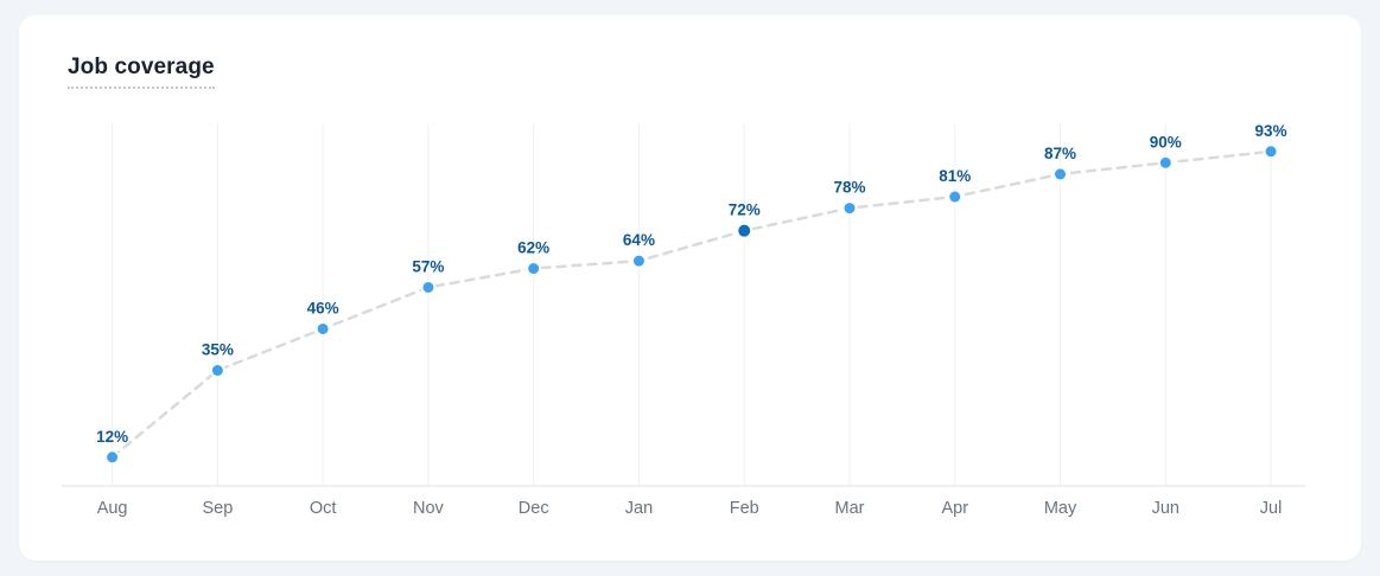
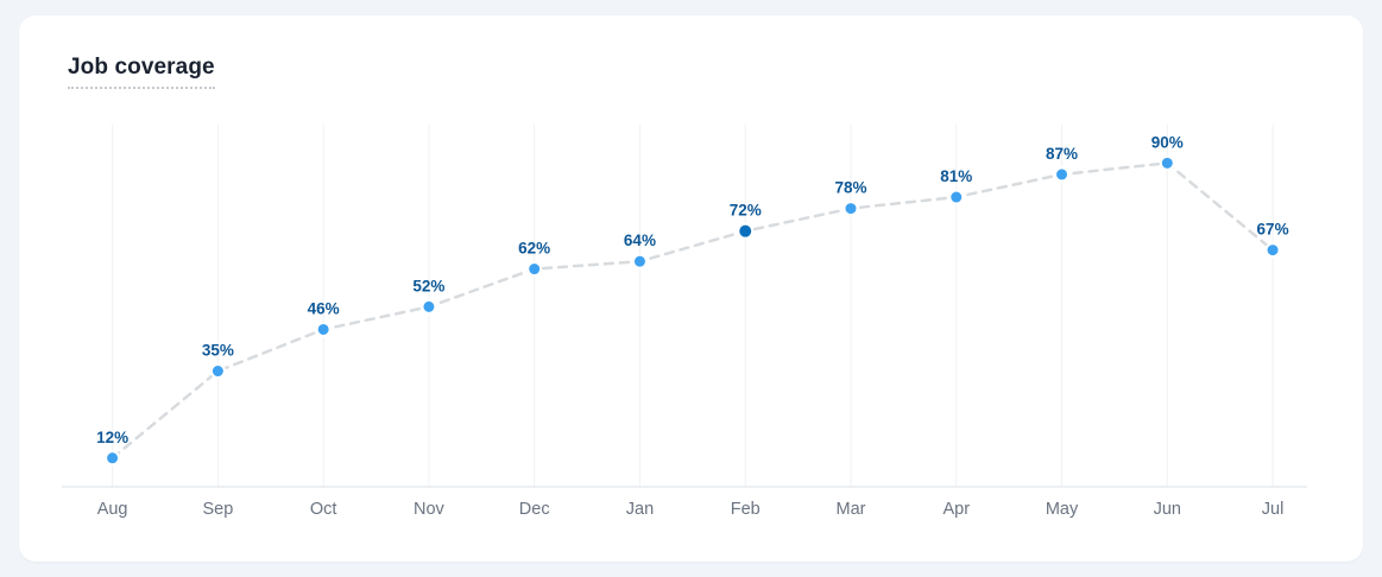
Nov: 57% -> 52%
Jul: 93% -> 67%
